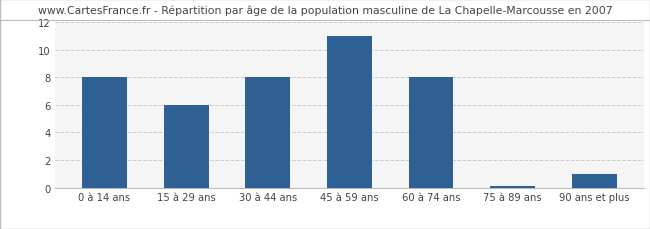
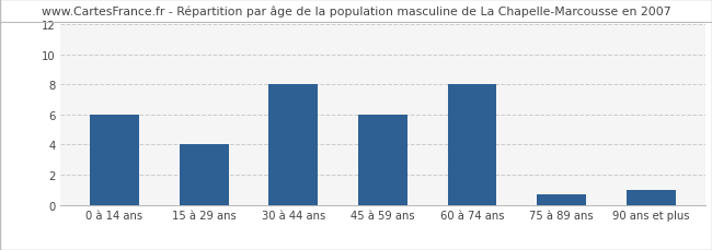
0 à 14 ans: 8.0 -> 6.0
15 à 29 ans: 6.0 -> 4.0
45 à 59 ans: 11.0 -> 6.0
75 à 89 ans: 0.1 -> 0.7
